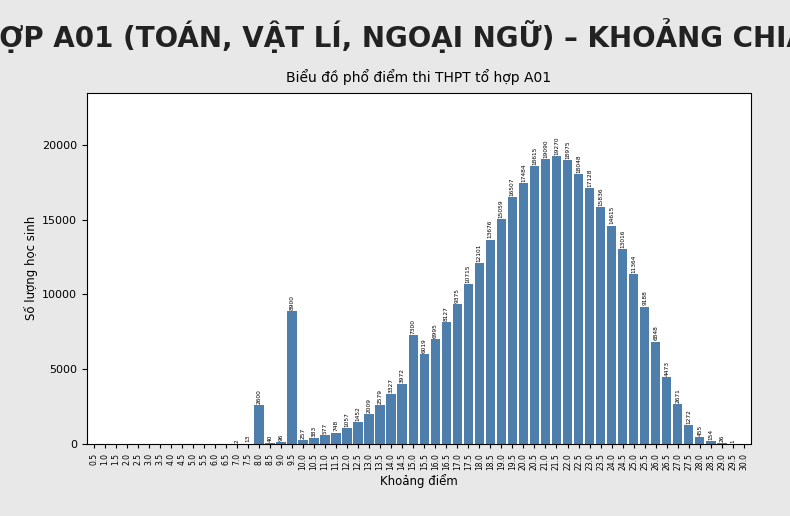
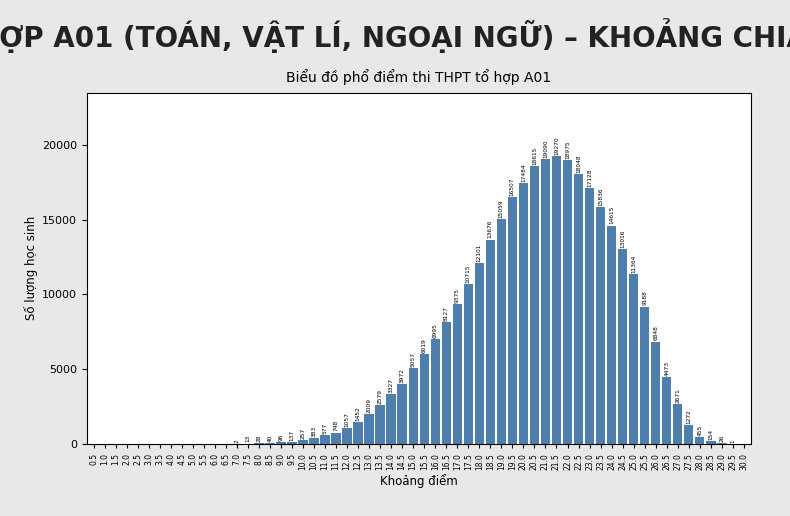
8.0: 2600 -> 0
9.5: 8900 -> 100
15.0: 7300 -> 5100
